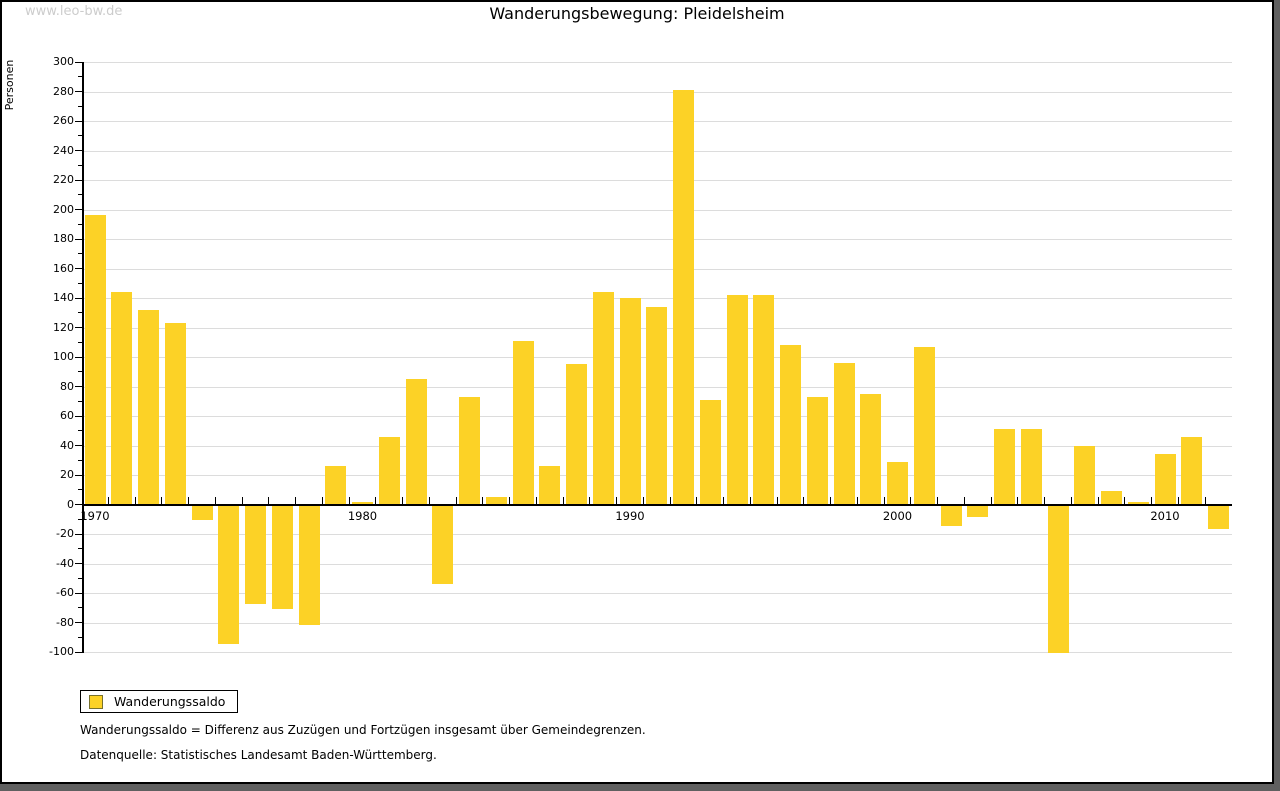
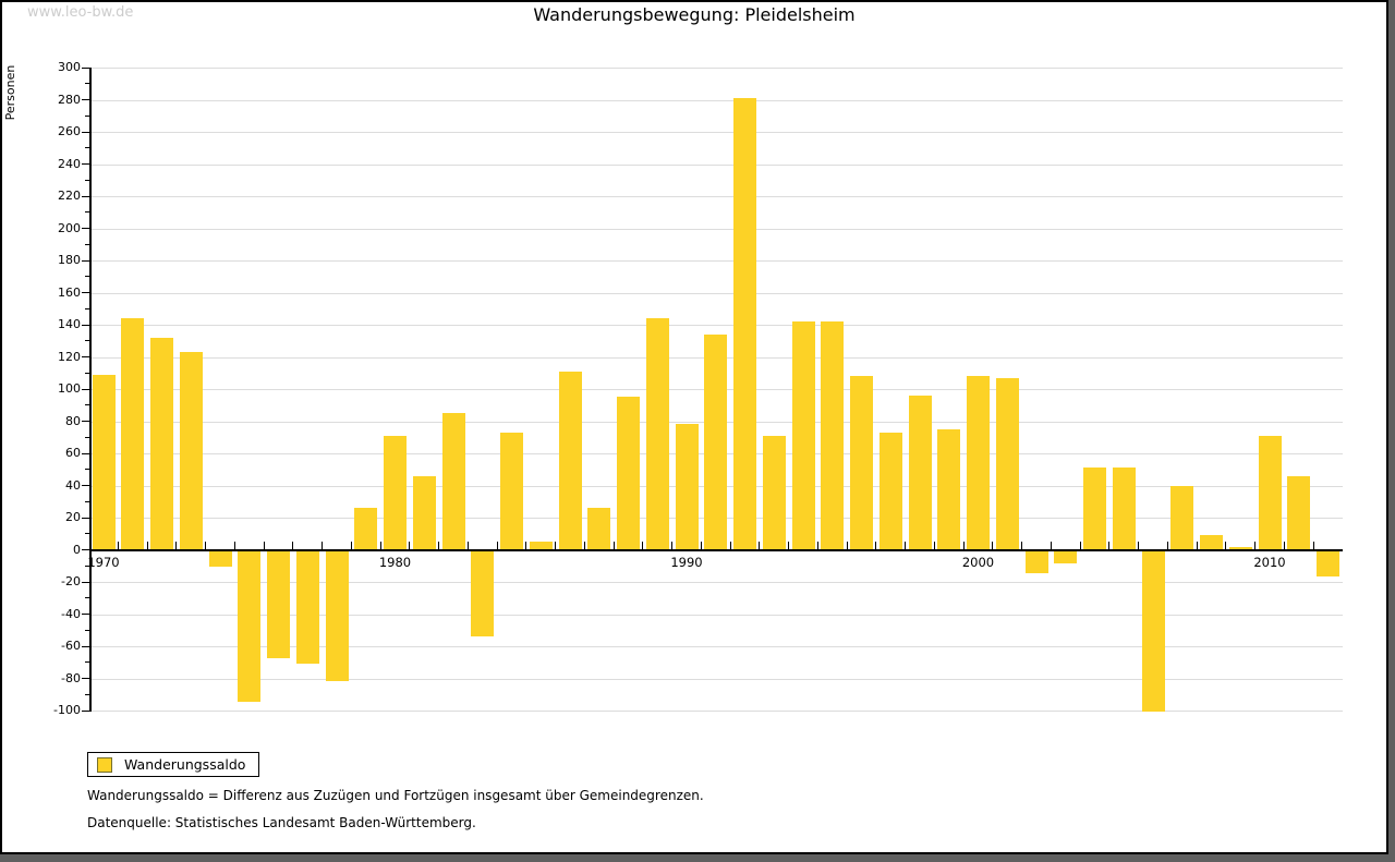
1970: 196 -> 109
1980: 2 -> 71
1990: 140 -> 78
2000: 29 -> 108
2010: 34 -> 71
